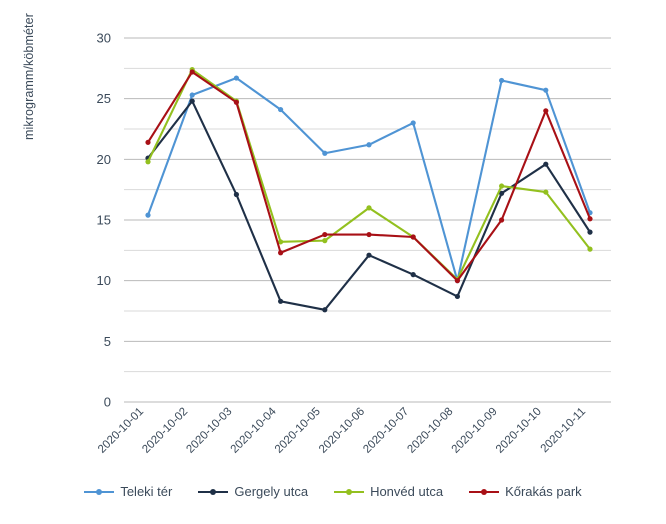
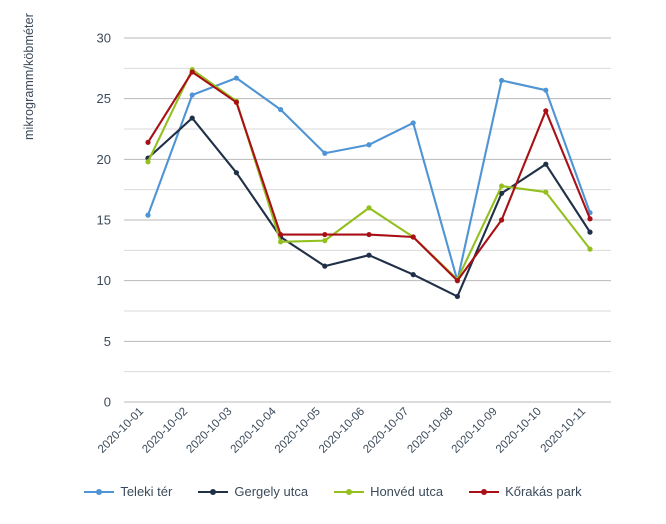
Gergely utca/2020-10-02: 24.8 -> 23.4
Gergely utca/2020-10-03: 17.1 -> 18.9
Gergely utca/2020-10-04: 8.3 -> 13.6
Kőrakás park/2020-10-04: 12.3 -> 13.8
Gergely utca/2020-10-05: 7.6 -> 11.2
